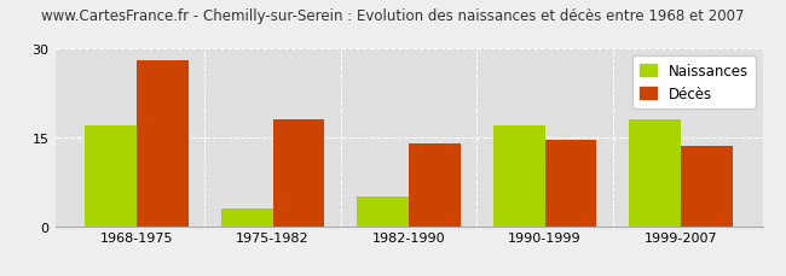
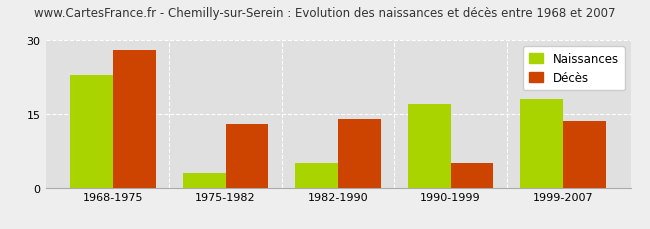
Naissances/1968-1975: 17 -> 23
Décès/1975-1982: 18.0 -> 13.0
Décès/1990-1999: 14.5 -> 5.0
